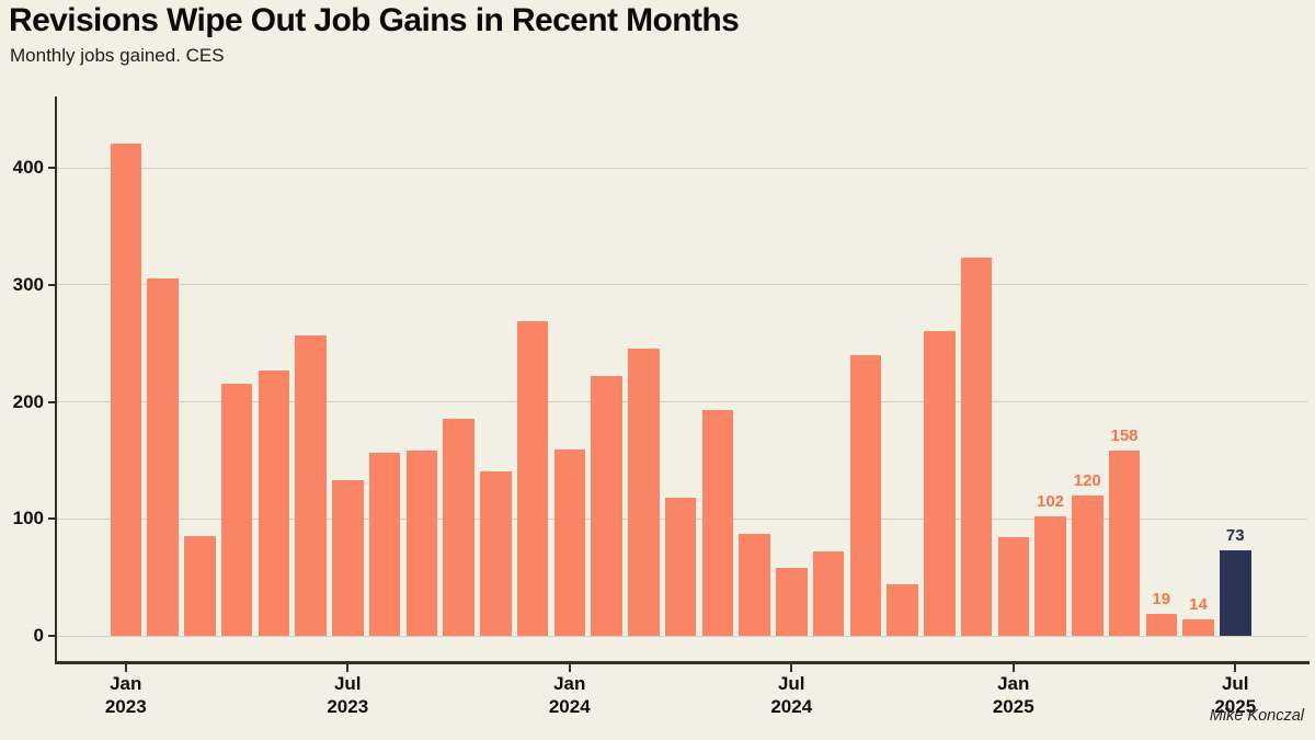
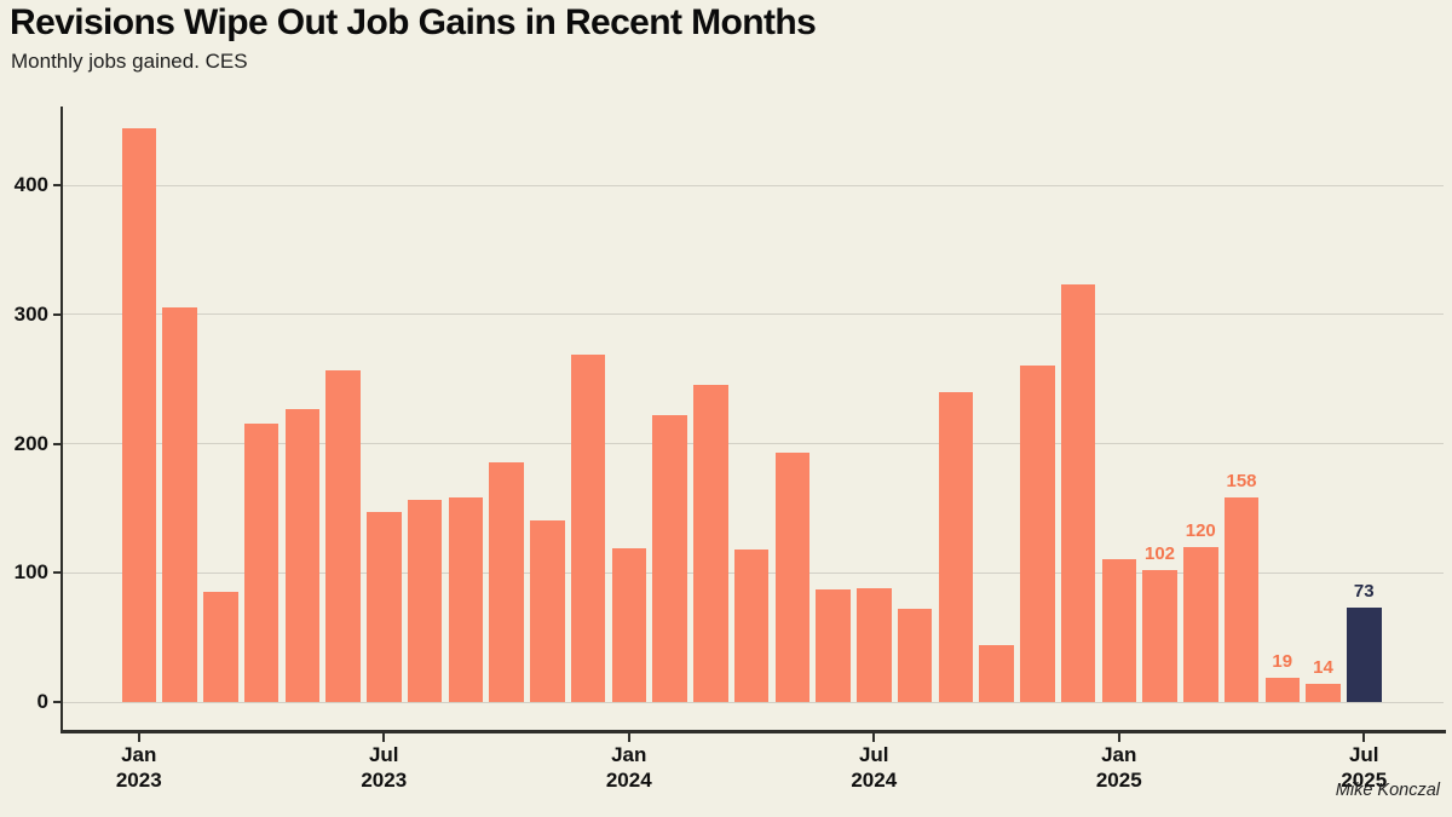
Jan 2023: 421 -> 444
Jul 2023: 133 -> 147
Jan 2024: 159 -> 119
Jul 2024: 58 -> 88
Jan 2025: 84 -> 111
